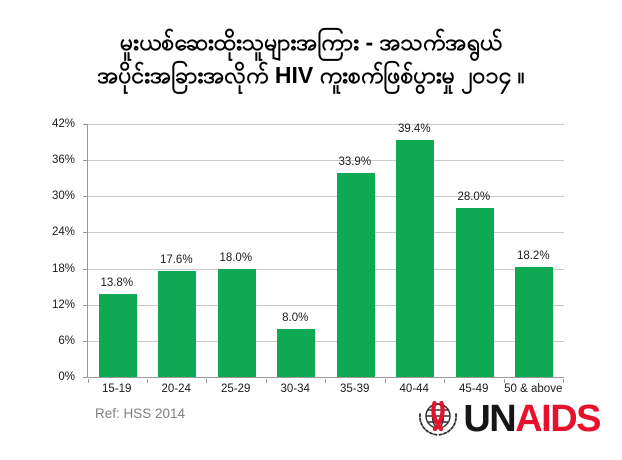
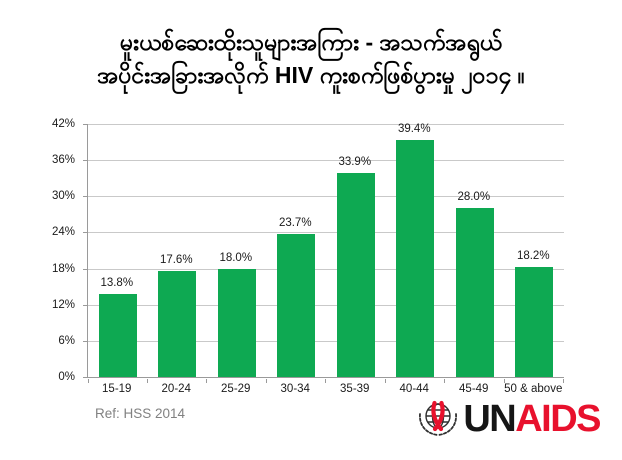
30-34: 8.0% -> 23.7%
